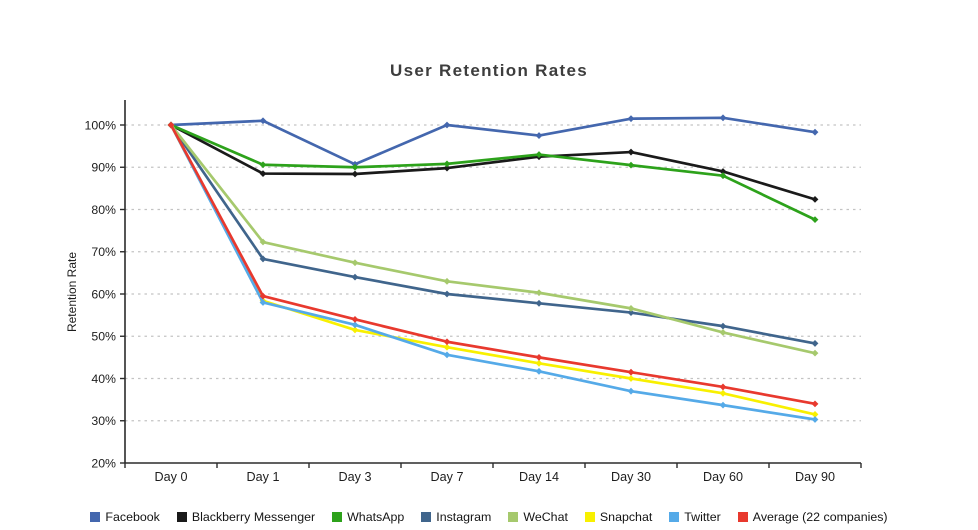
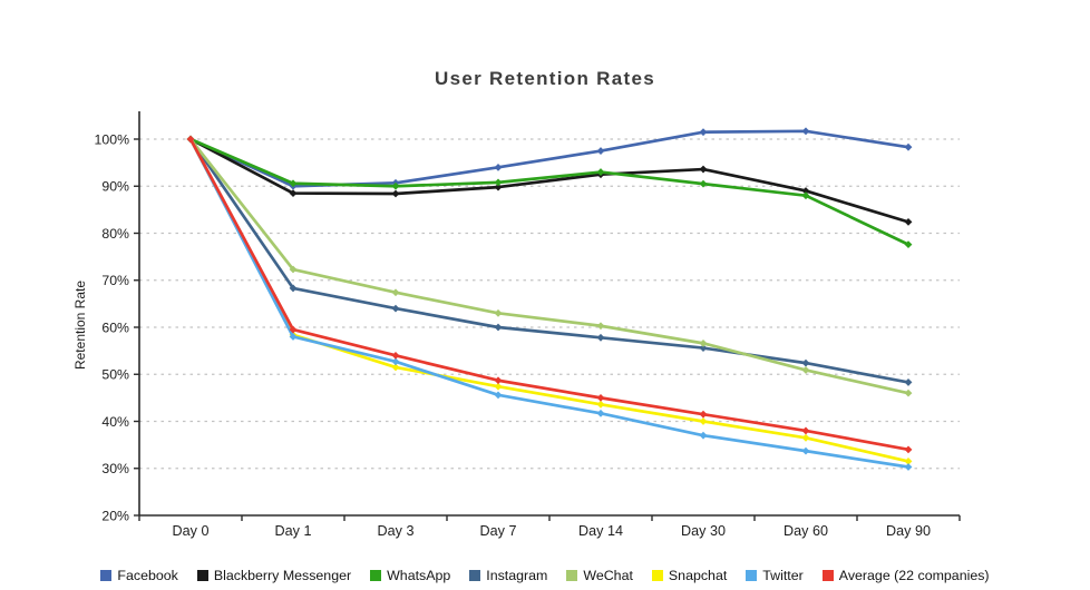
Facebook/Day 1: 101% -> 90%
Facebook/Day 7: 100% -> 94%
